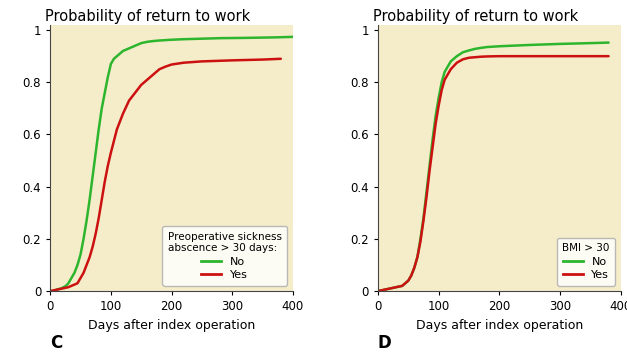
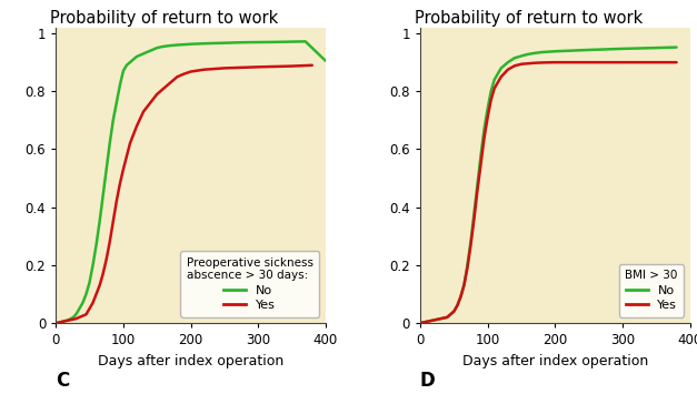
No/400: 0.974 -> 0.905
